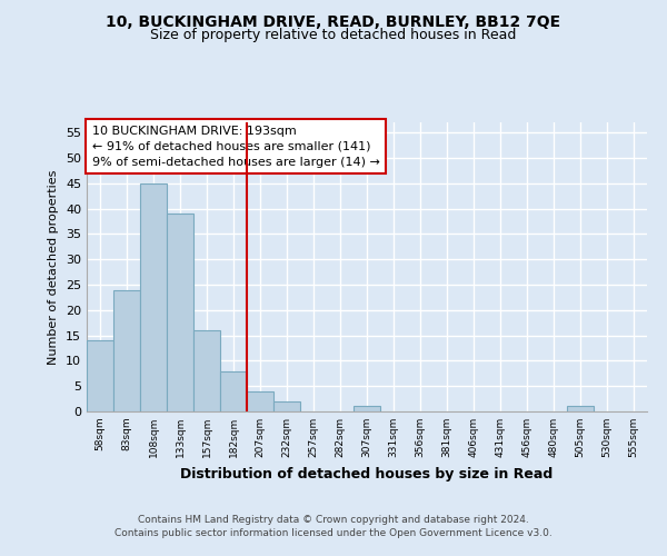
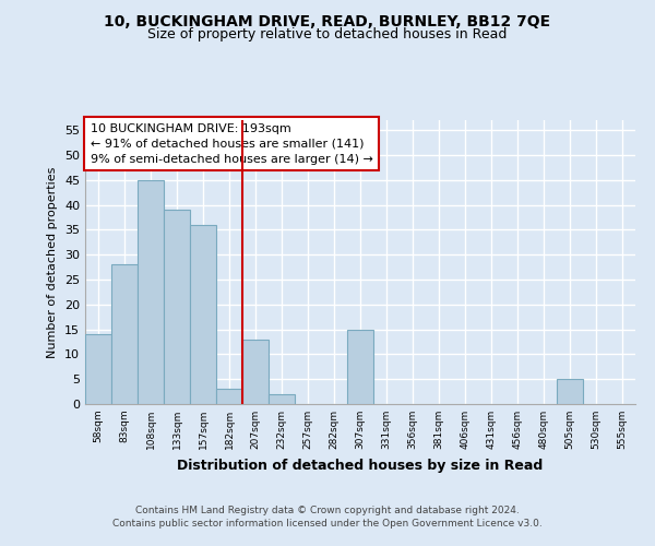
83sqm: 24 -> 28
157sqm: 16 -> 36
182sqm: 8 -> 3
207sqm: 4 -> 13
307sqm: 1 -> 15
505sqm: 1 -> 5
